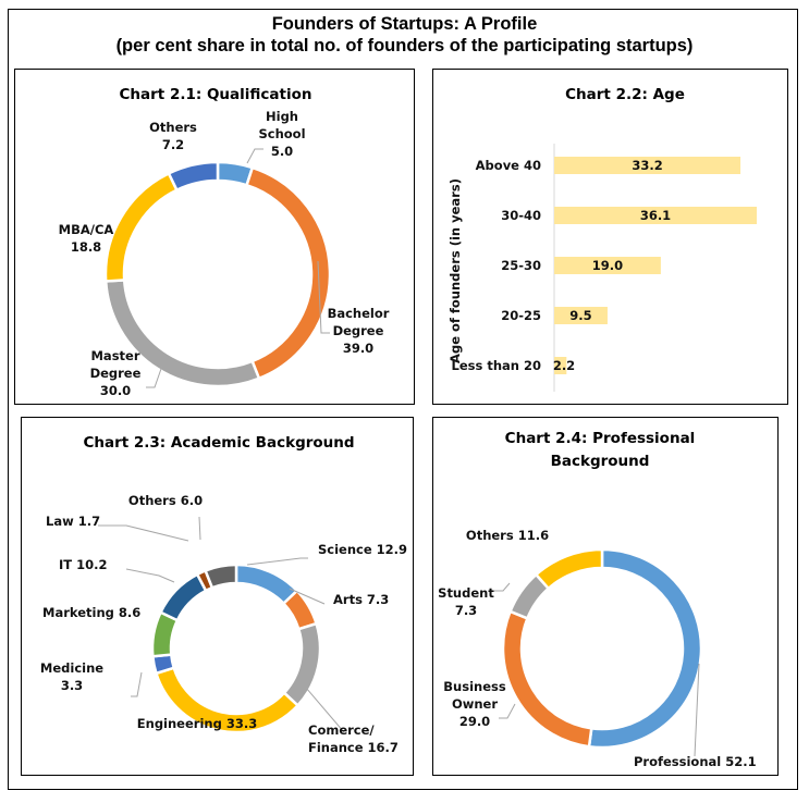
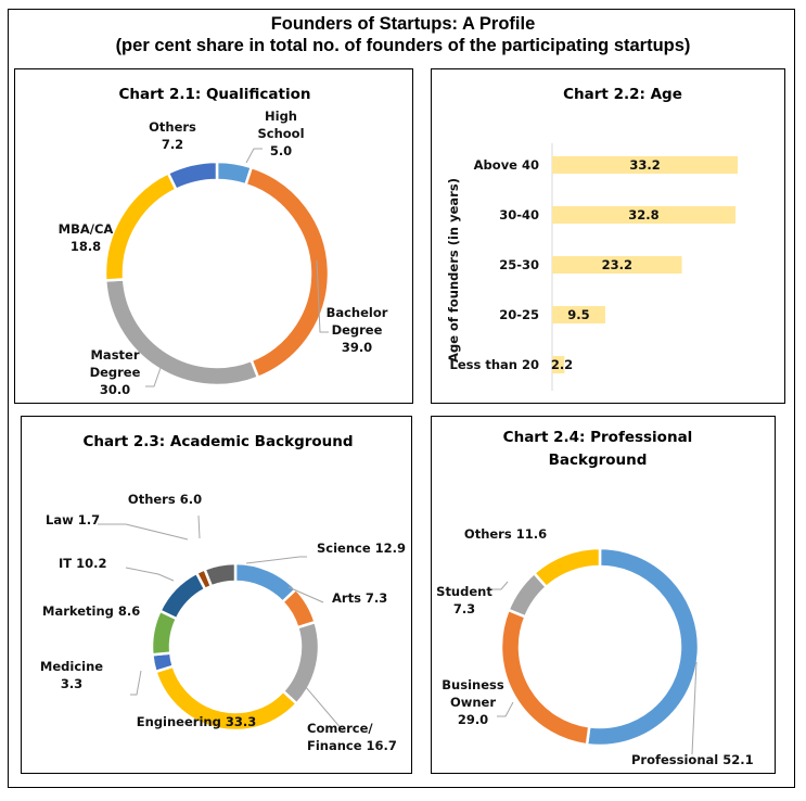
Chart 2.2: Age/30-40: 36.1 -> 32.8
Chart 2.2: Age/25-30: 19.0 -> 23.2
